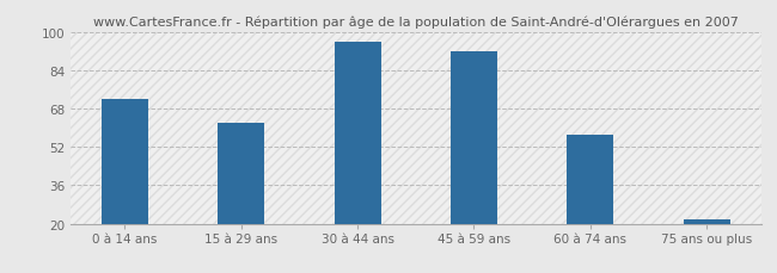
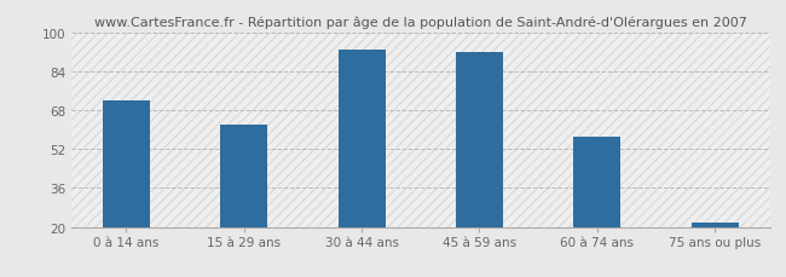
30 à 44 ans: 96 -> 93
